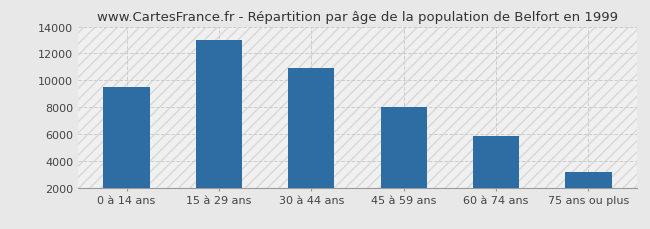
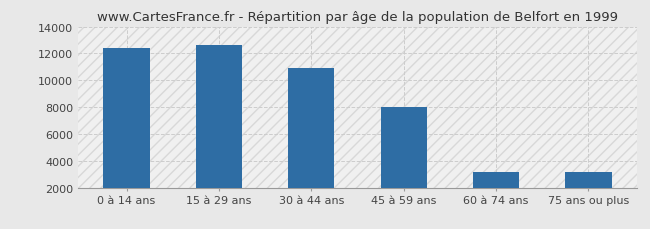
0 à 14 ans: 9500 -> 12400
15 à 29 ans: 13000 -> 12600
60 à 74 ans: 5800 -> 3200
